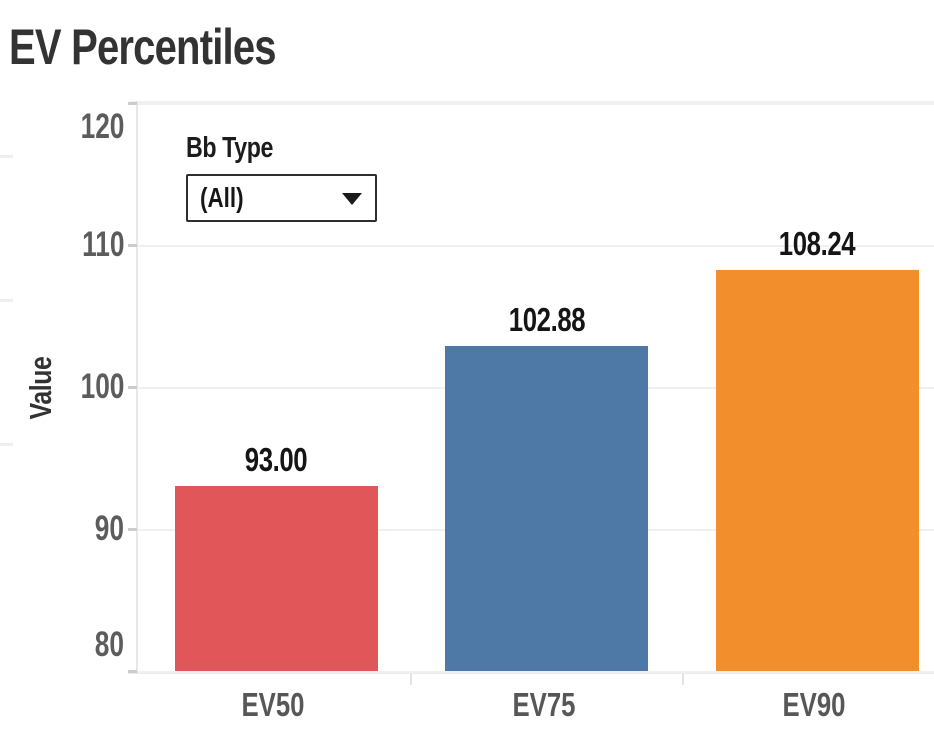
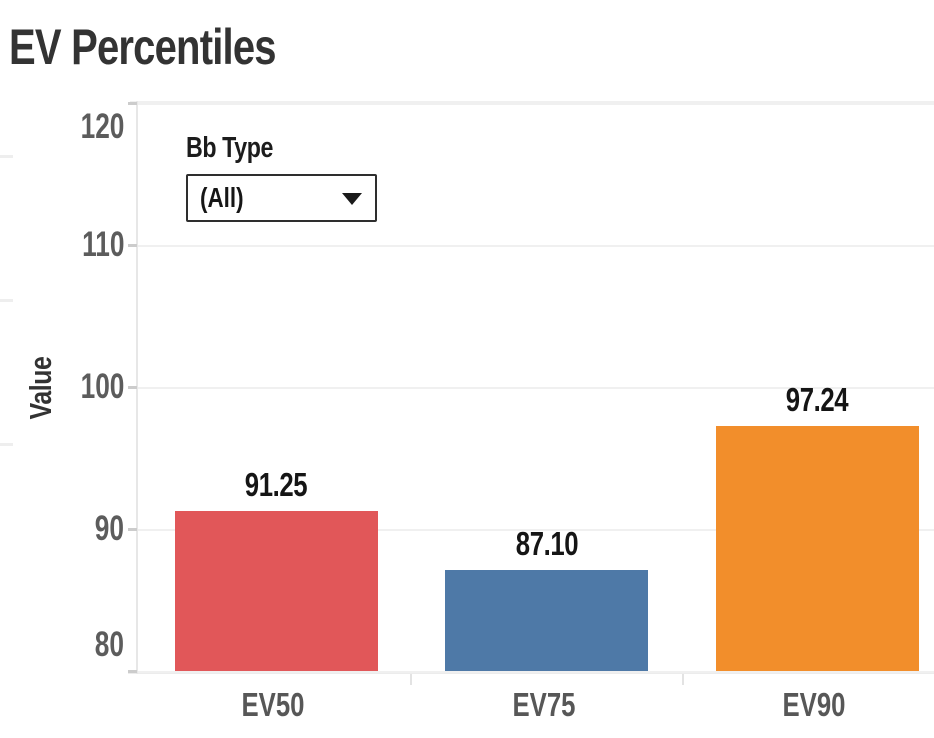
EV50: 93.00 -> 91.25
EV75: 102.88 -> 87.10
EV90: 108.24 -> 97.24
